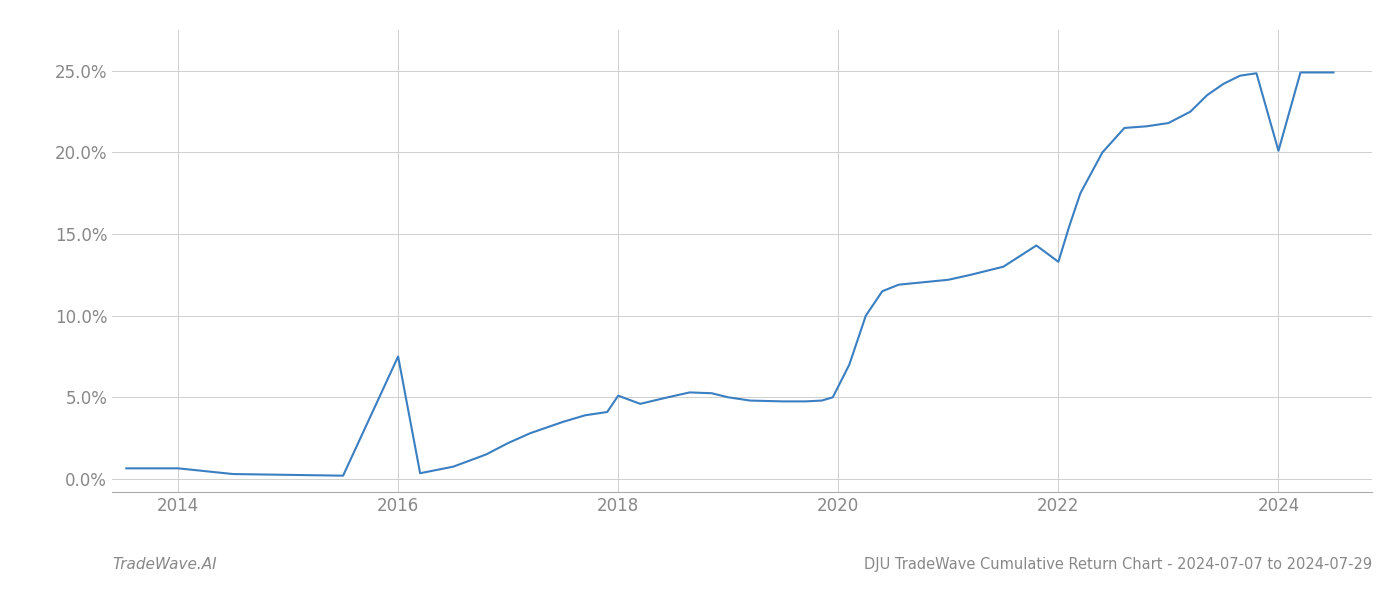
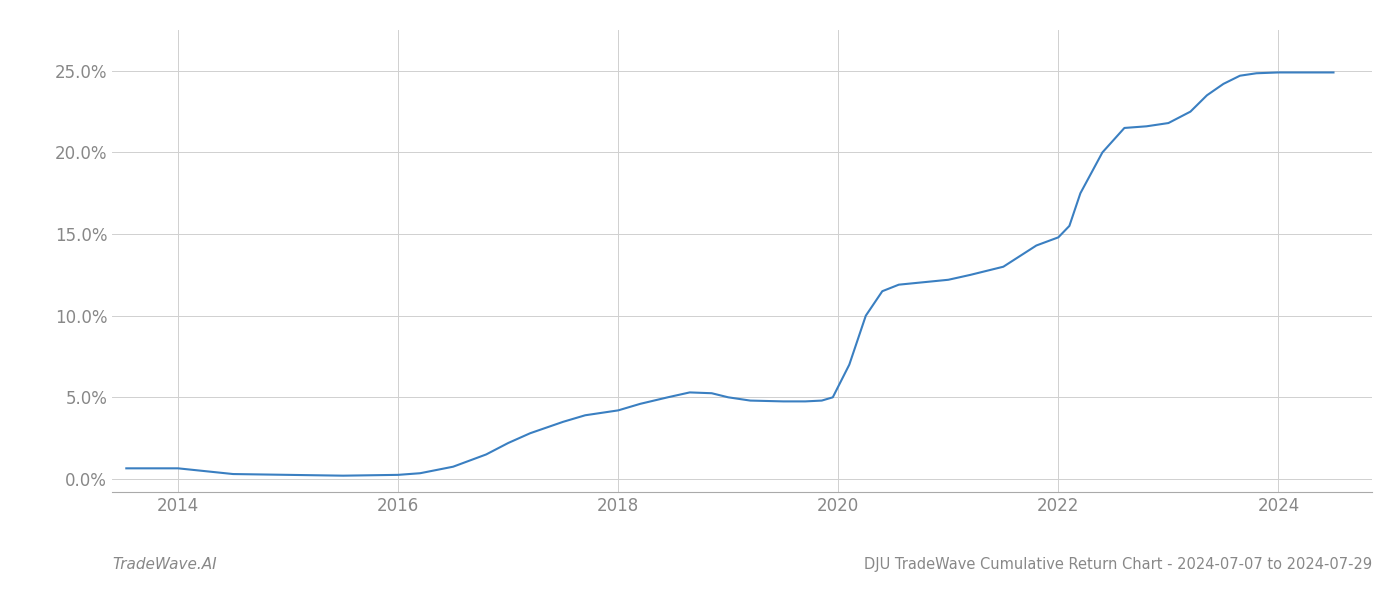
2016: 7.5% -> 0.2%
2018: 5.1% -> 4.2%
2022: 13.3% -> 14.8%
2024: 20.1% -> 24.9%
